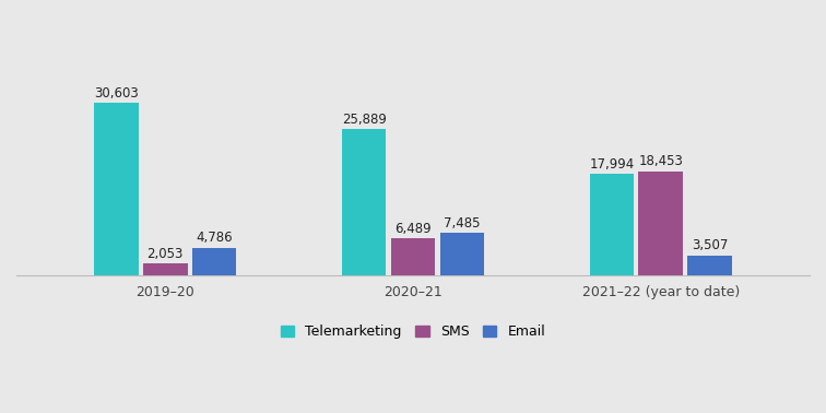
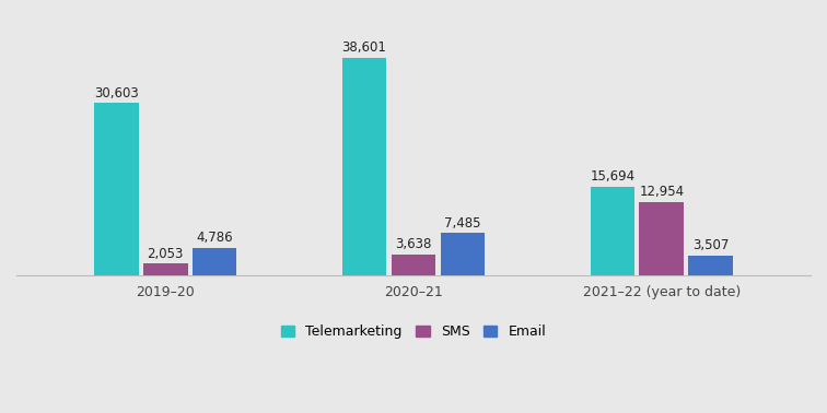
Telemarketing/2020–21: 25,889 -> 38,601
SMS/2020–21: 6,489 -> 3,638
Telemarketing/2021–22 (year to date): 17,994 -> 15,694
SMS/2021–22 (year to date): 18,453 -> 12,954
